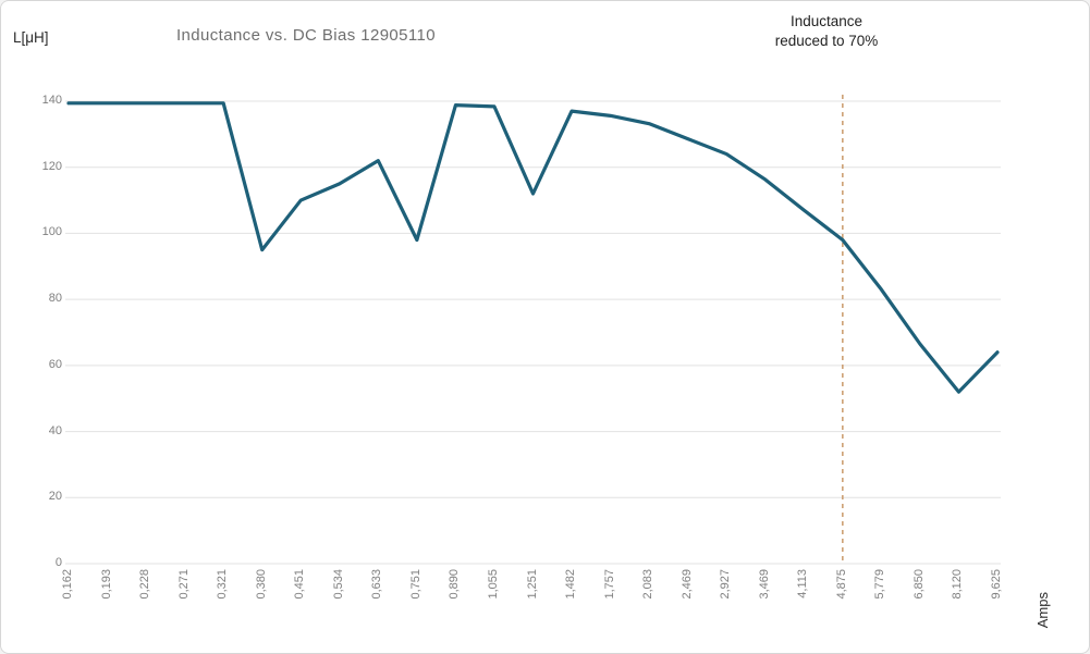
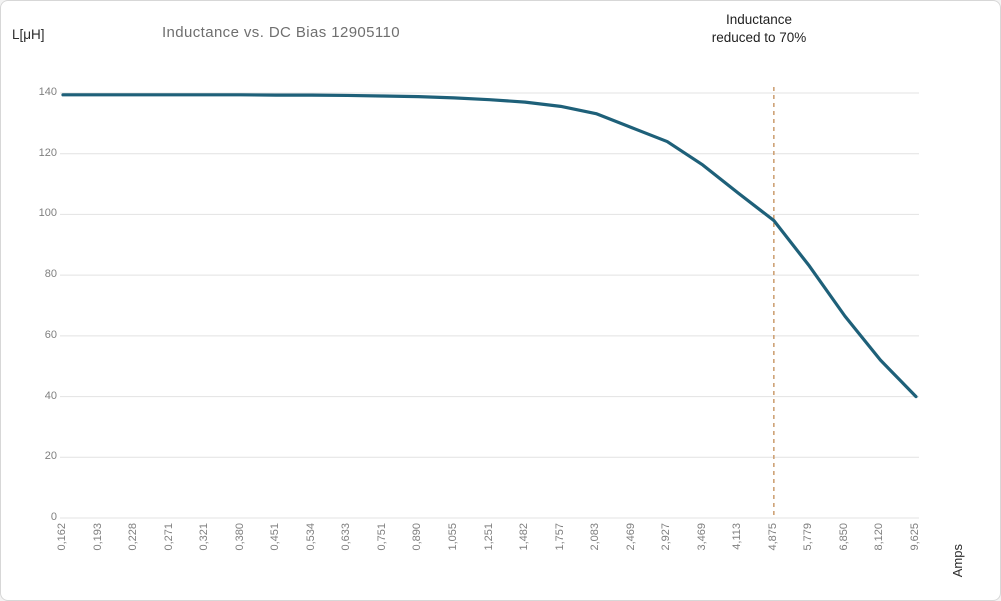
0,380: 95 -> 139
0,451: 110 -> 139
0,534: 115 -> 139
0,633: 122 -> 139
0,751: 98 -> 139
1,251: 112 -> 138
9,625: 64 -> 40
